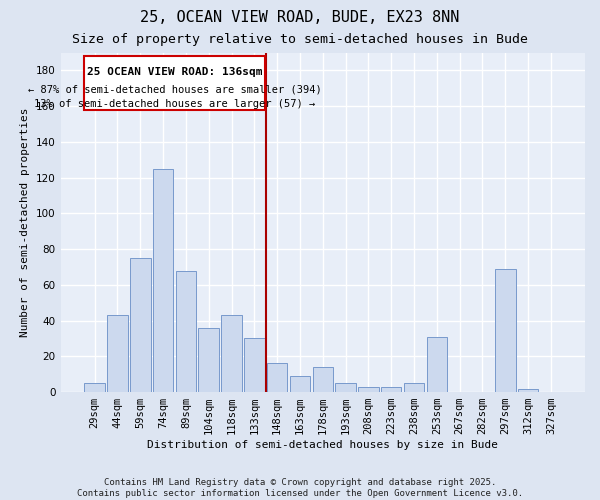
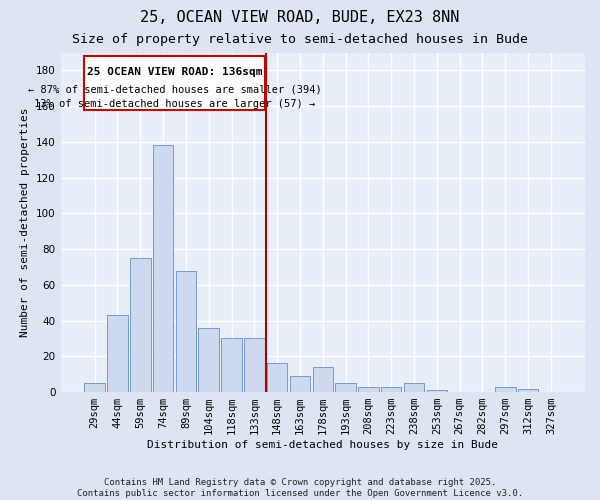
74sqm: 125 -> 138
118sqm: 43 -> 30
253sqm: 31 -> 1
297sqm: 69 -> 3
